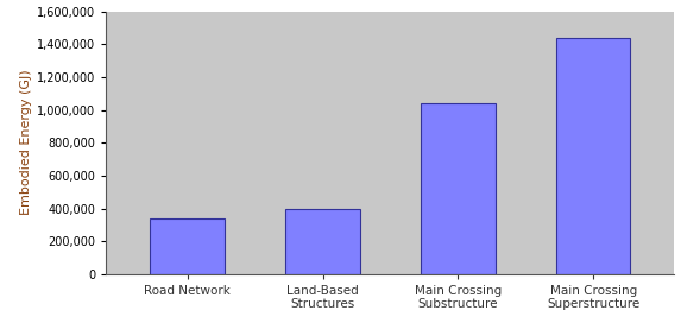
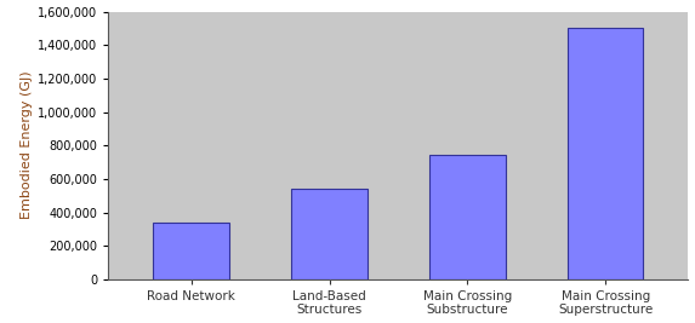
Land-Based Structures: 400,000 -> 540,000
Main Crossing Substructure: 1,040,000 -> 740,000
Main Crossing Superstructure: 1,440,000 -> 1,500,000
